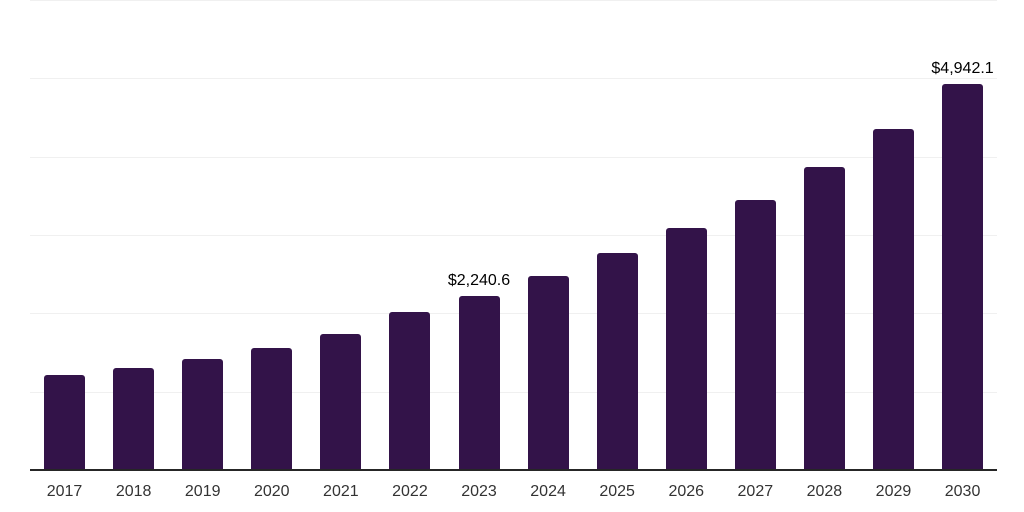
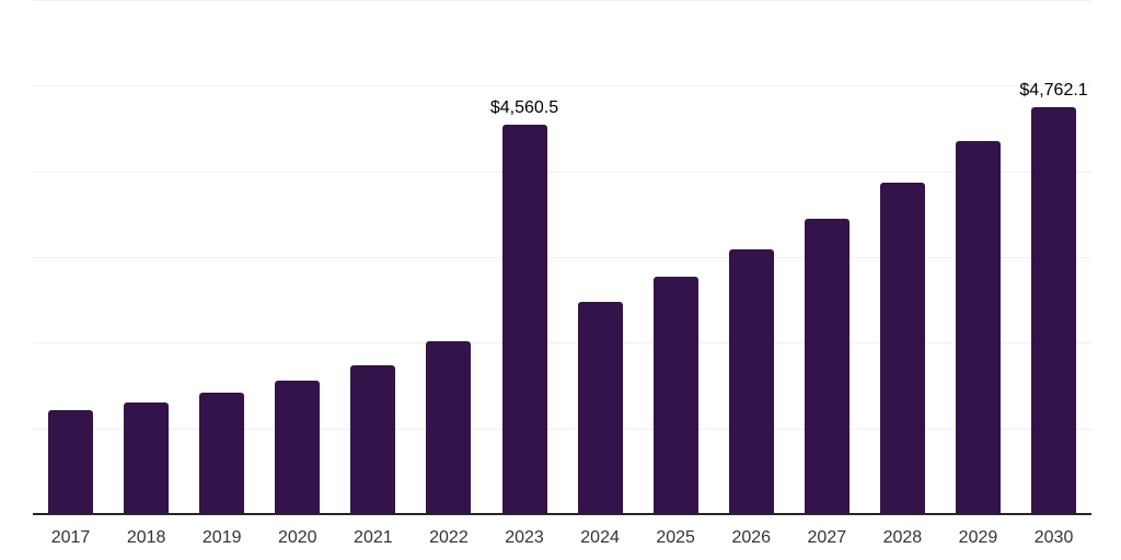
2023: $2,240.6 -> $4,560.5
2030: $4,942.1 -> $4,762.1
